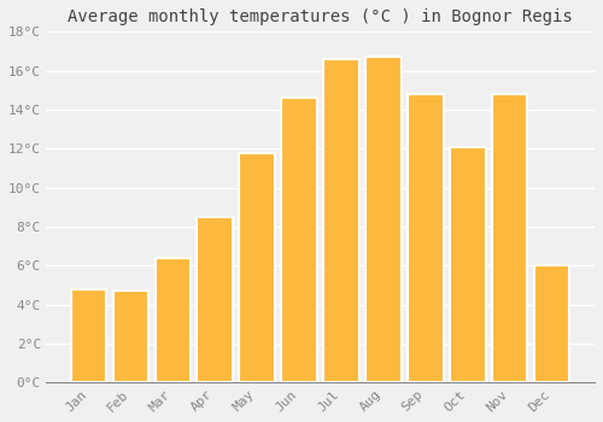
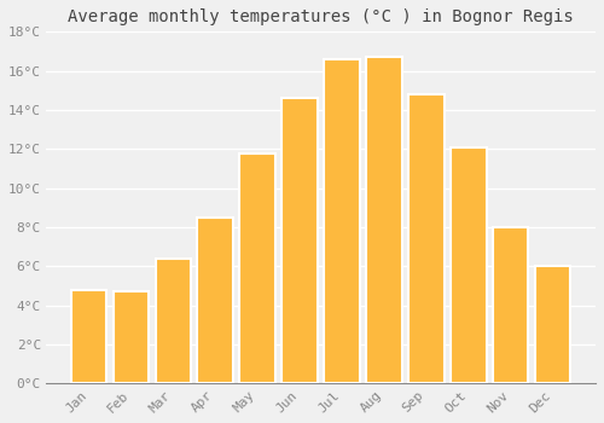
Nov: 14.8°C -> 8.0°C
